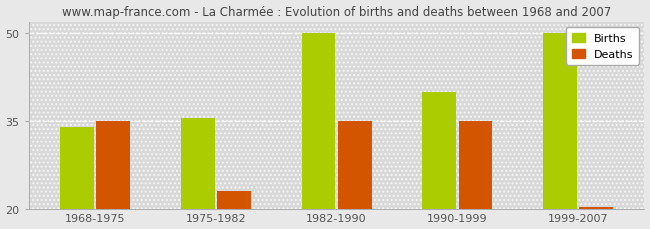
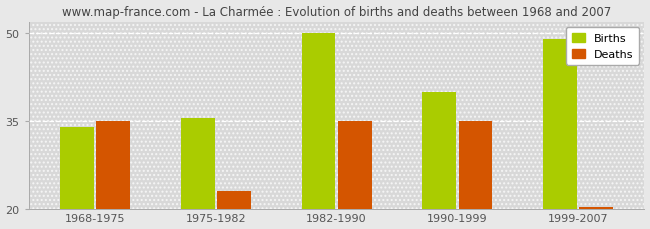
Births/1999-2007: 50.0 -> 49.0
